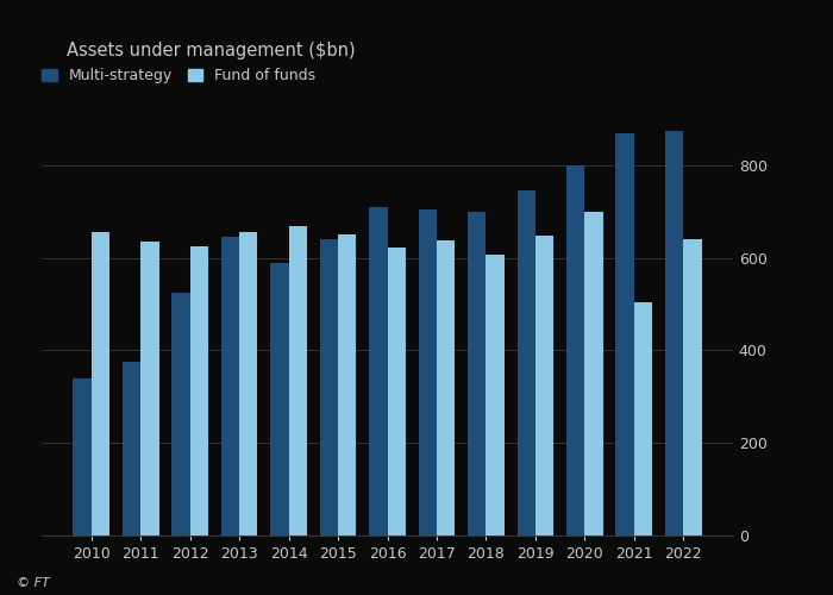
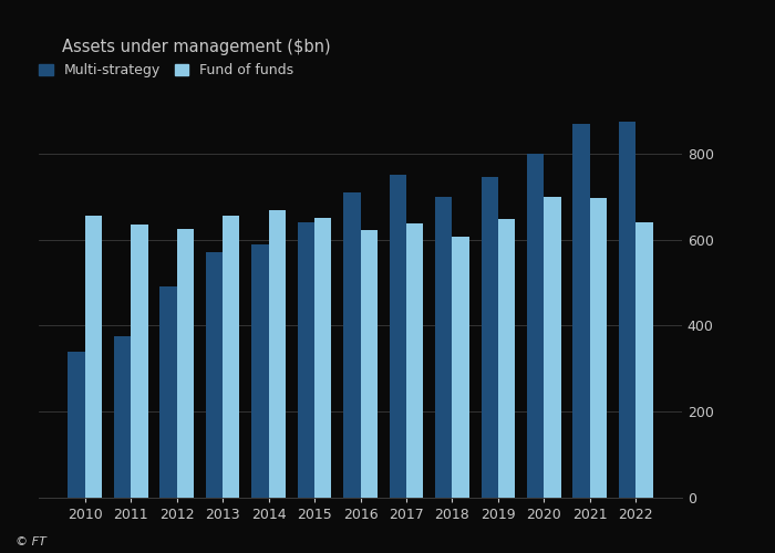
Multi-strategy/2012: 525 -> 490
Multi-strategy/2013: 645 -> 570
Multi-strategy/2017: 705 -> 750
Fund of funds/2021: 505 -> 698
